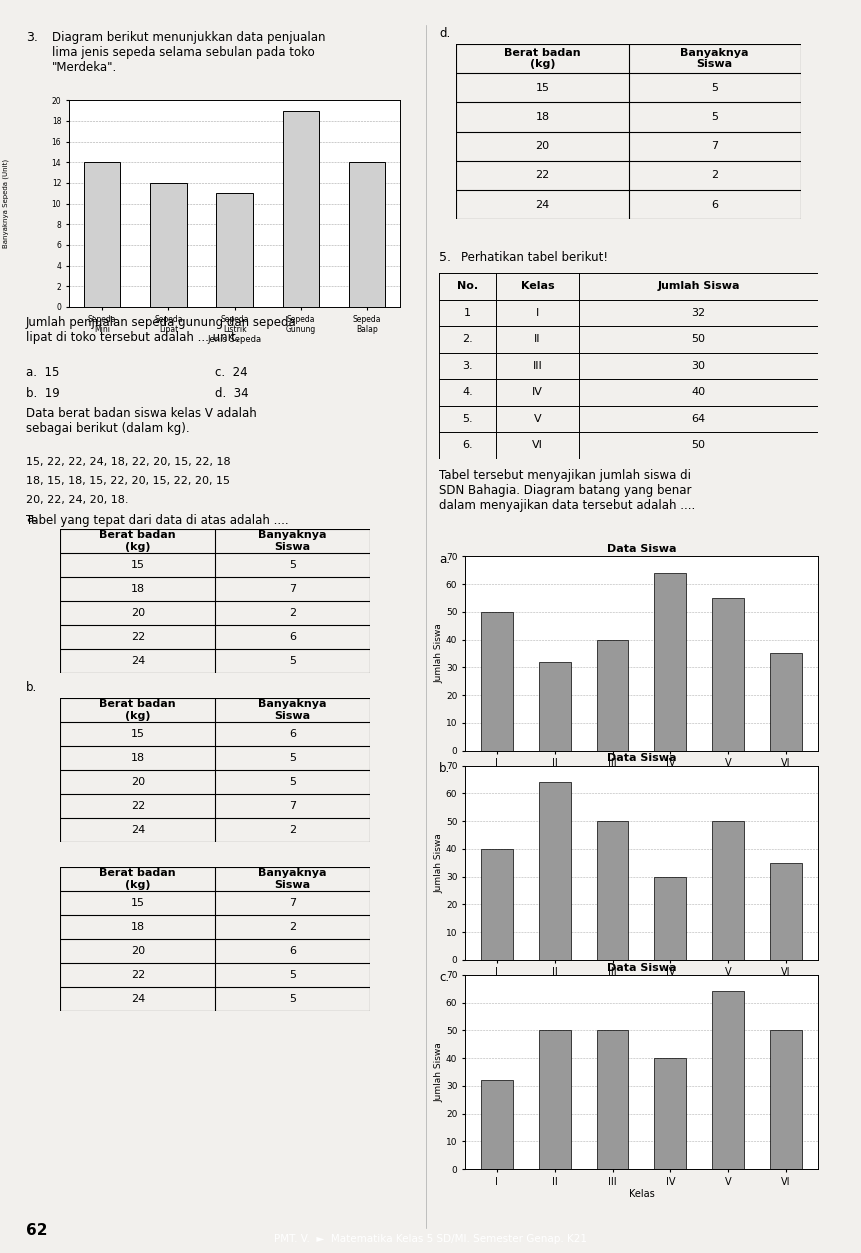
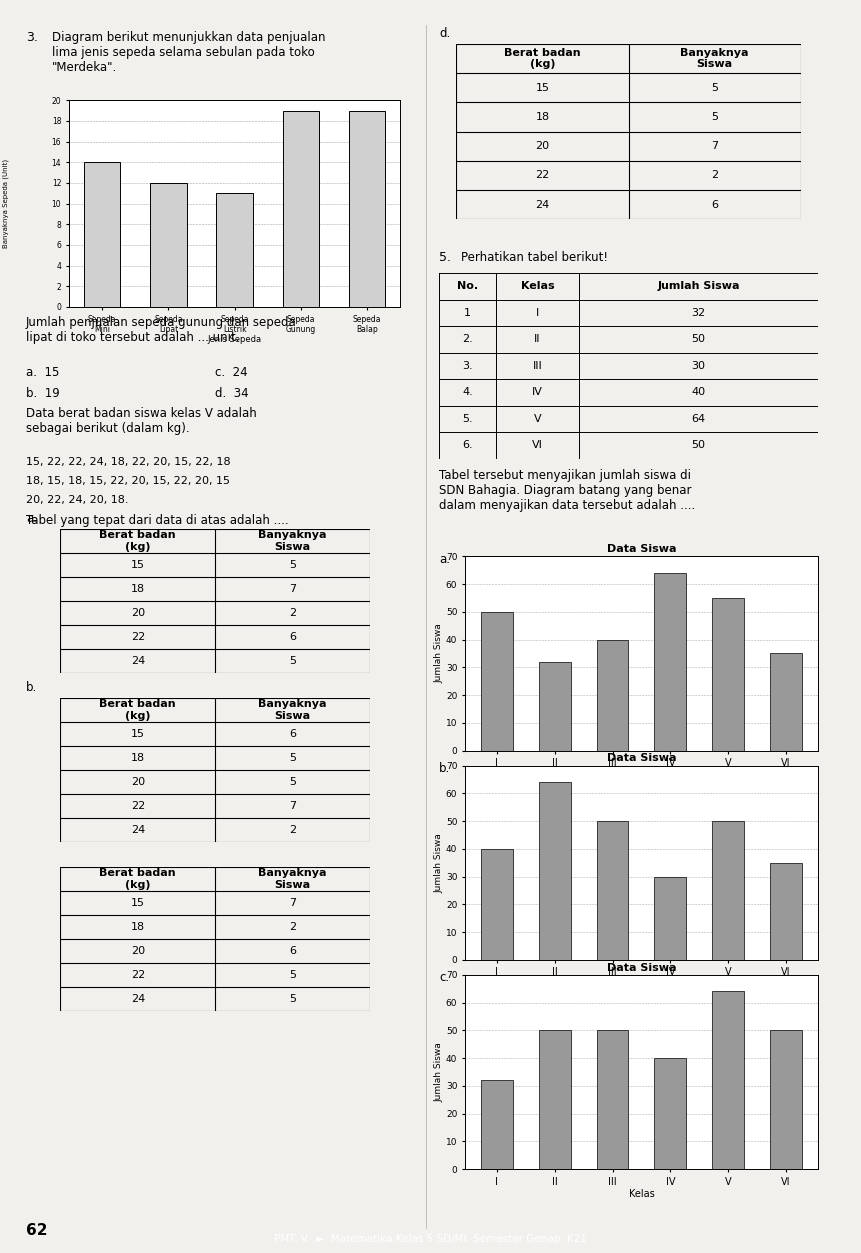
Sepeda Balap: 14 -> 19
